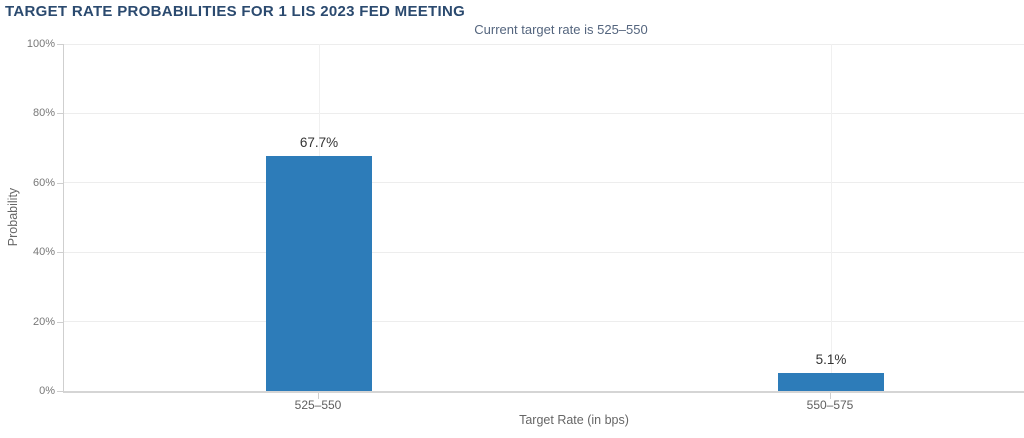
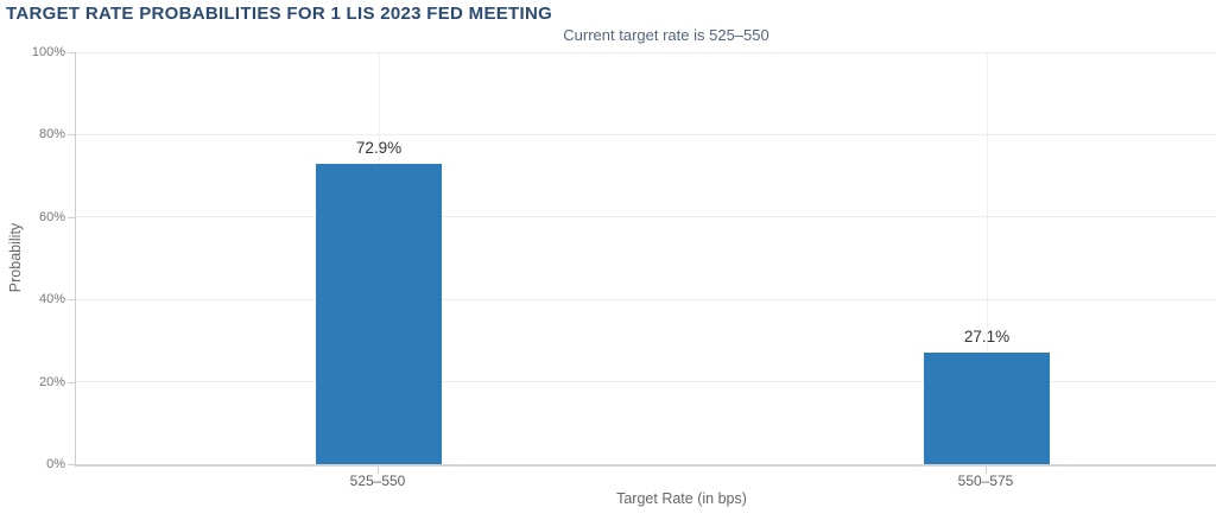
525–550: 67.7% -> 72.9%
550–575: 5.1% -> 27.1%
